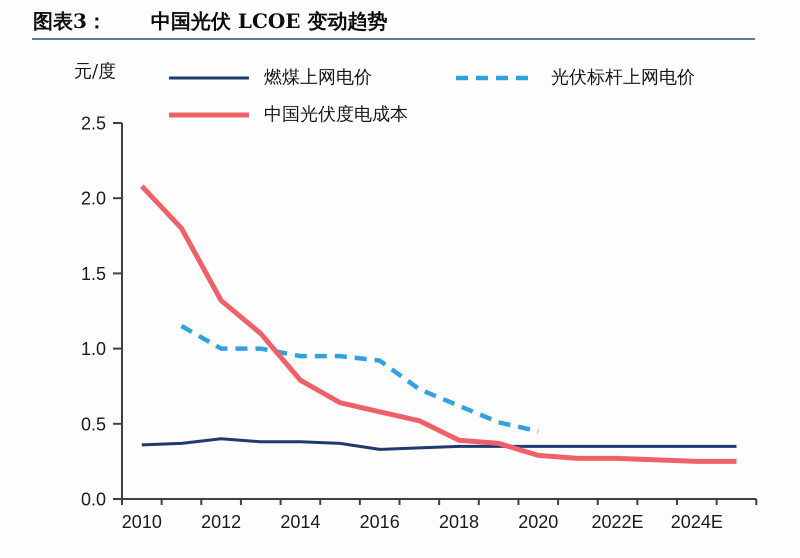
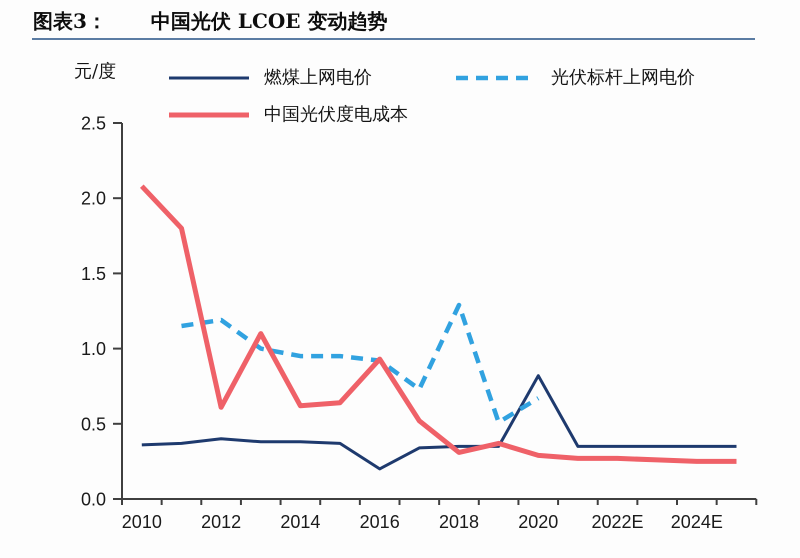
光伏标杆上网电价/2012: 1.00 -> 1.19
中国光伏度电成本/2012: 1.32 -> 0.61
中国光伏度电成本/2014: 0.79 -> 0.62
燃煤上网电价/2016: 0.33 -> 0.20
中国光伏度电成本/2016: 0.58 -> 0.93
光伏标杆上网电价/2018: 0.62 -> 1.29
中国光伏度电成本/2018: 0.39 -> 0.31
燃煤上网电价/2020: 0.35 -> 0.82
光伏标杆上网电价/2020: 0.45 -> 0.67
